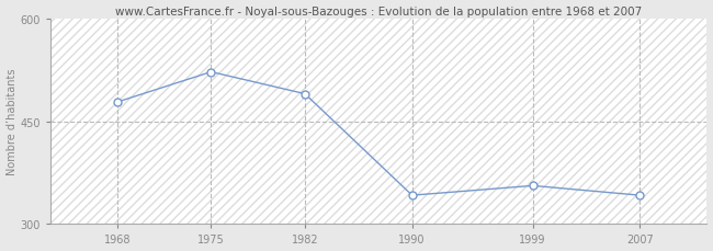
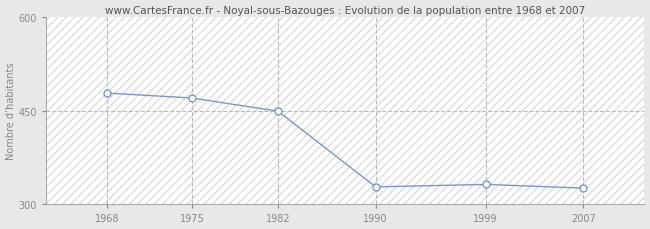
1975: 522 -> 470
1982: 490 -> 449
1990: 342 -> 328
1999: 356 -> 332
2007: 342 -> 326
